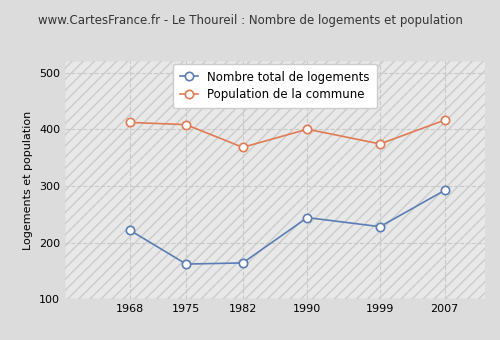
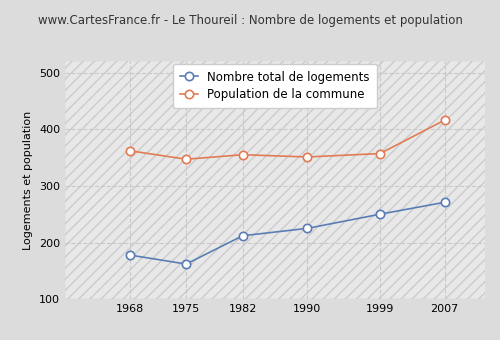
Nombre total de logements/1968: 222 -> 178
Population de la commune/1968: 412 -> 362
Population de la commune/1975: 408 -> 347
Nombre total de logements/1982: 164 -> 212
Population de la commune/1982: 368 -> 355
Nombre total de logements/1990: 244 -> 225
Population de la commune/1990: 400 -> 351
Nombre total de logements/1999: 228 -> 250
Population de la commune/1999: 374 -> 357
Nombre total de logements/2007: 292 -> 271
